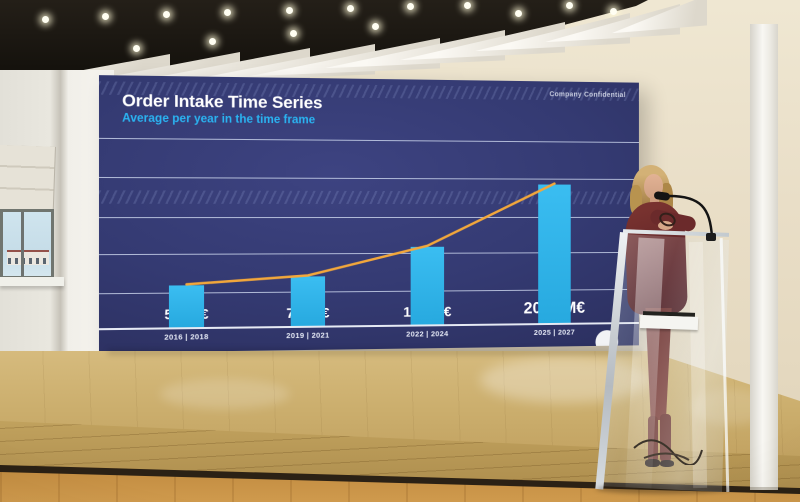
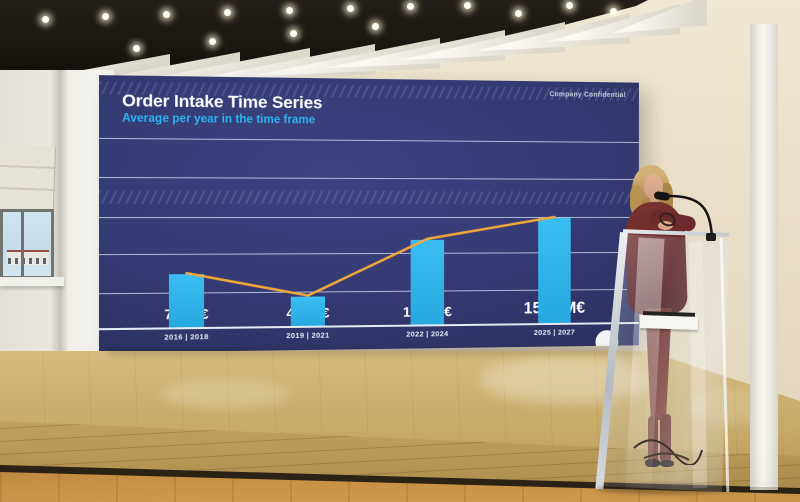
2016 | 2018: 590 -> 744
2019 | 2021: 704 -> 415
2022 | 2024: 1118 -> 1211
2025 | 2027: 2010 -> 1533
